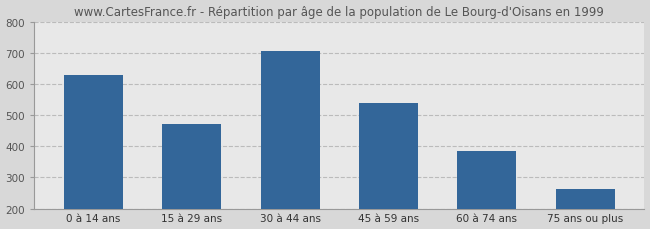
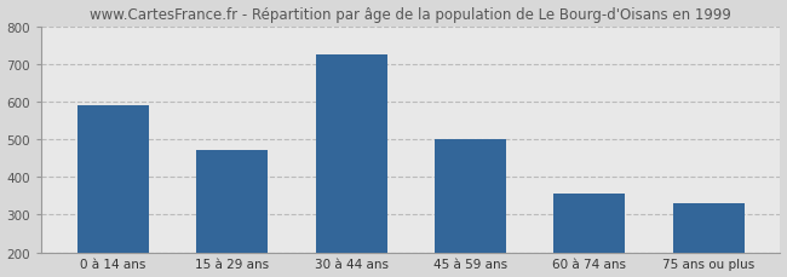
0 à 14 ans: 630 -> 590
30 à 44 ans: 706 -> 725
45 à 59 ans: 538 -> 500
60 à 74 ans: 386 -> 355
75 ans ou plus: 262 -> 330
